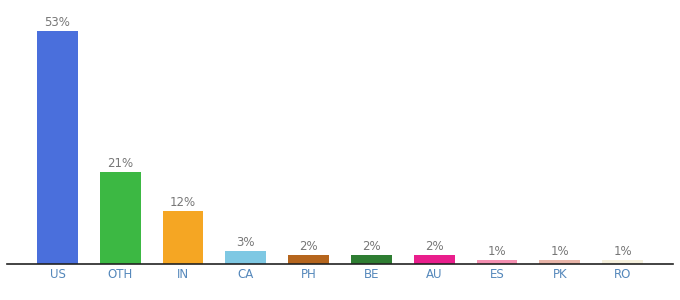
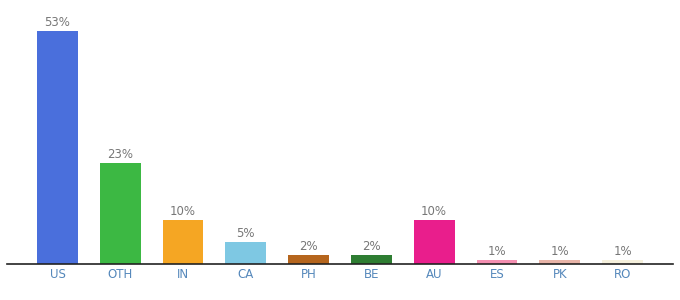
OTH: 21% -> 23%
IN: 12% -> 10%
CA: 3% -> 5%
AU: 2% -> 10%
